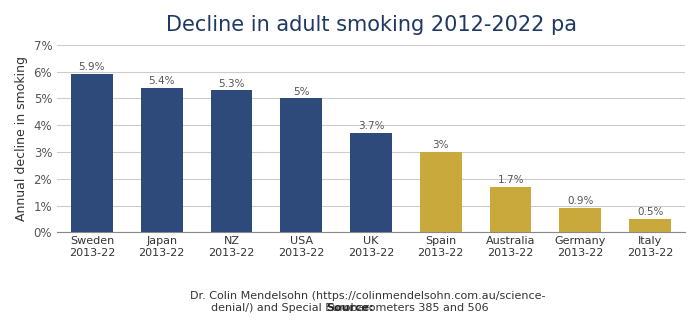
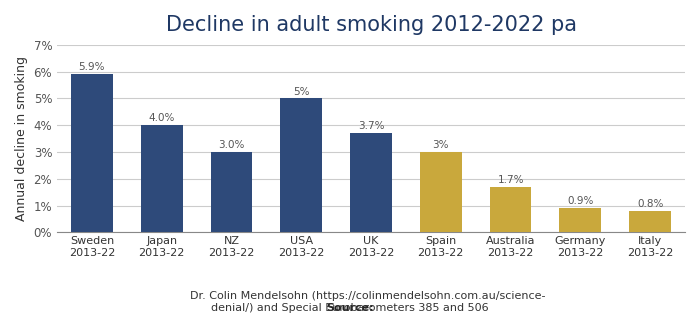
Japan 2013-22: 5.4% -> 4.0%
NZ 2013-22: 5.3% -> 3.0%
Italy 2013-22: 0.5% -> 0.8%
